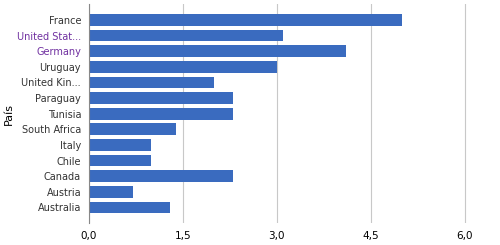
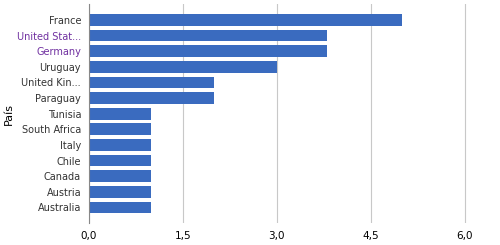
United Stat...: 3,1 -> 3,8
Germany: 4,1 -> 3,8
Paraguay: 2,3 -> 2,0
Tunisia: 2,3 -> 1,0
South Africa: 1,4 -> 1,0
Canada: 2,3 -> 1,0
Austria: 0,7 -> 1,0
Australia: 1,3 -> 1,0
